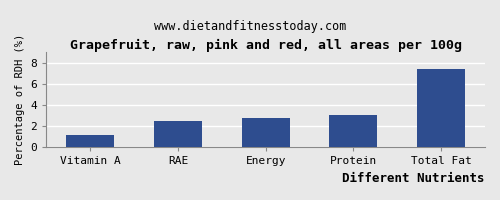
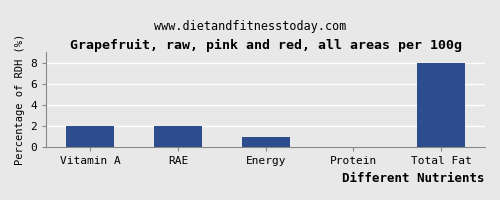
Vitamin A: 1.2 -> 2.0
RAE: 2.5 -> 2.0
Energy: 2.8 -> 1.0
Protein: 3.1 -> 0.1
Total Fat: 7.4 -> 8.0
